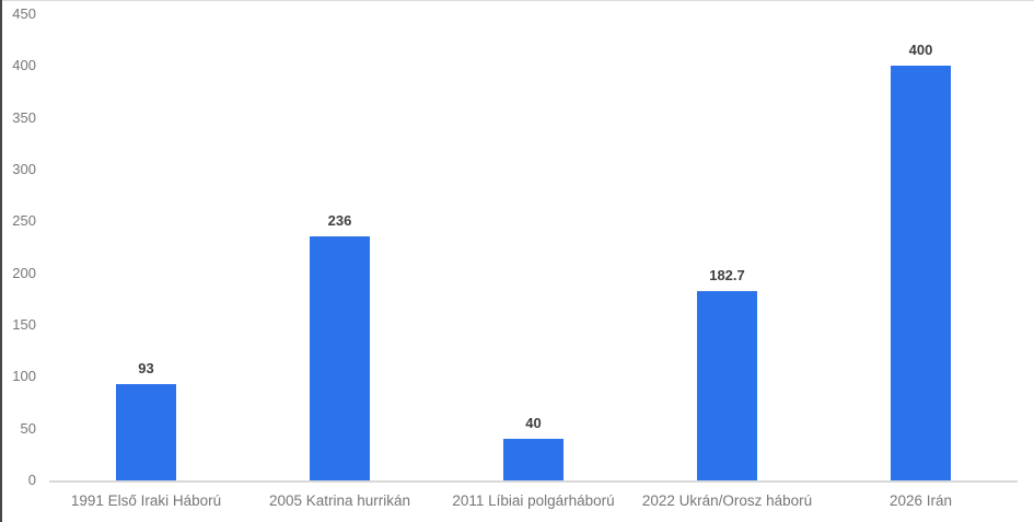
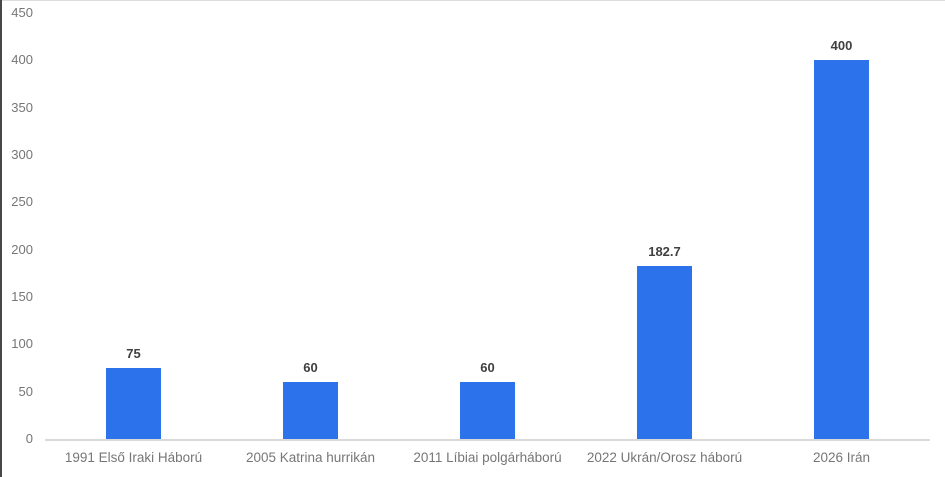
1991 Első Iraki Háború: 93 -> 75
2005 Katrina hurrikán: 236 -> 60
2011 Líbiai polgárháború: 40 -> 60
